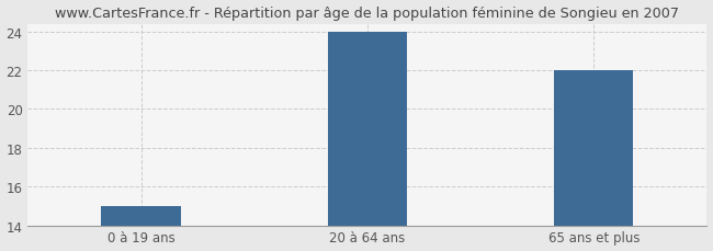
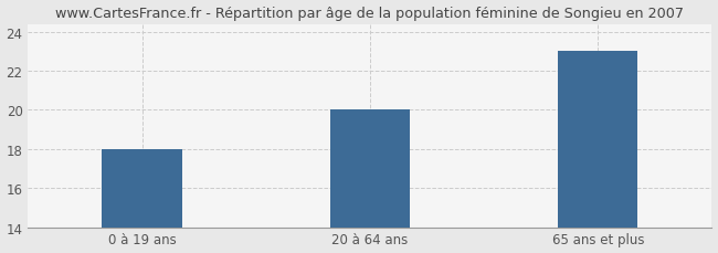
0 à 19 ans: 15 -> 18
20 à 64 ans: 24 -> 20
65 ans et plus: 22 -> 23
